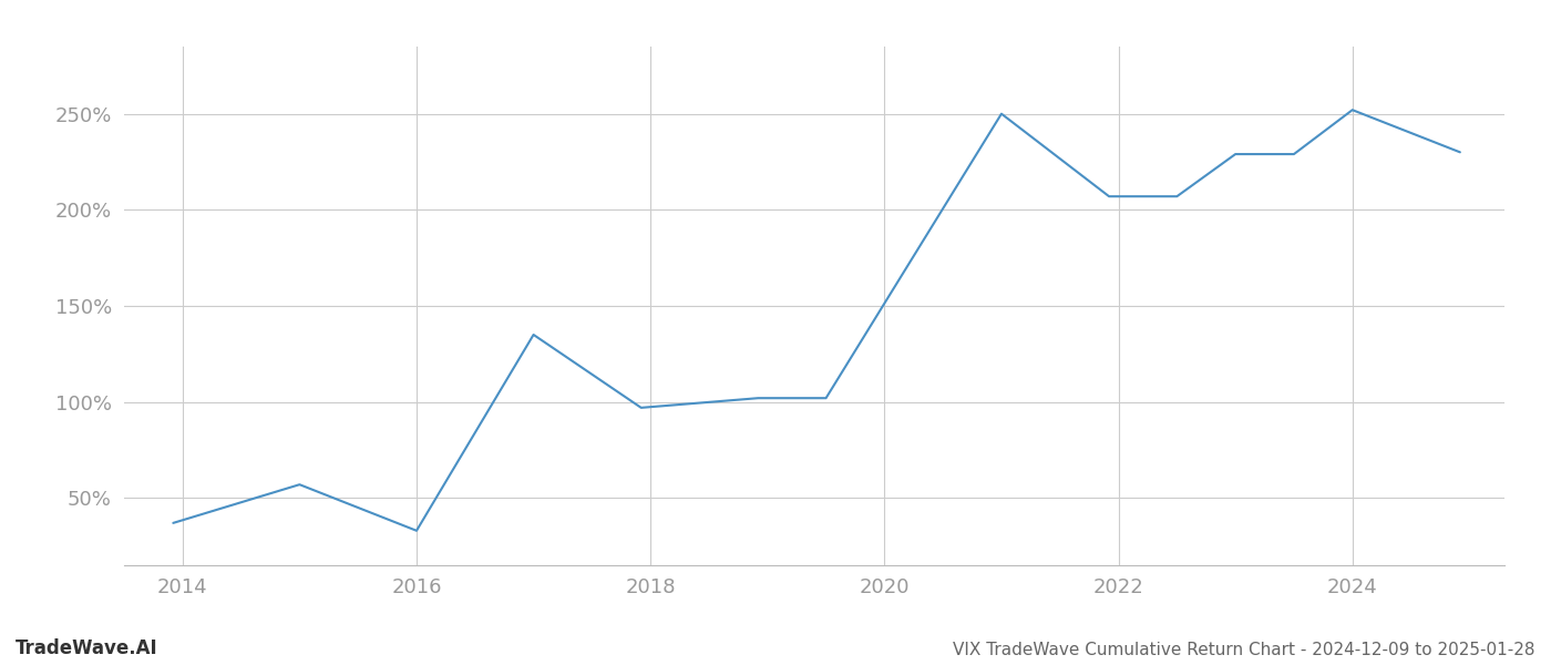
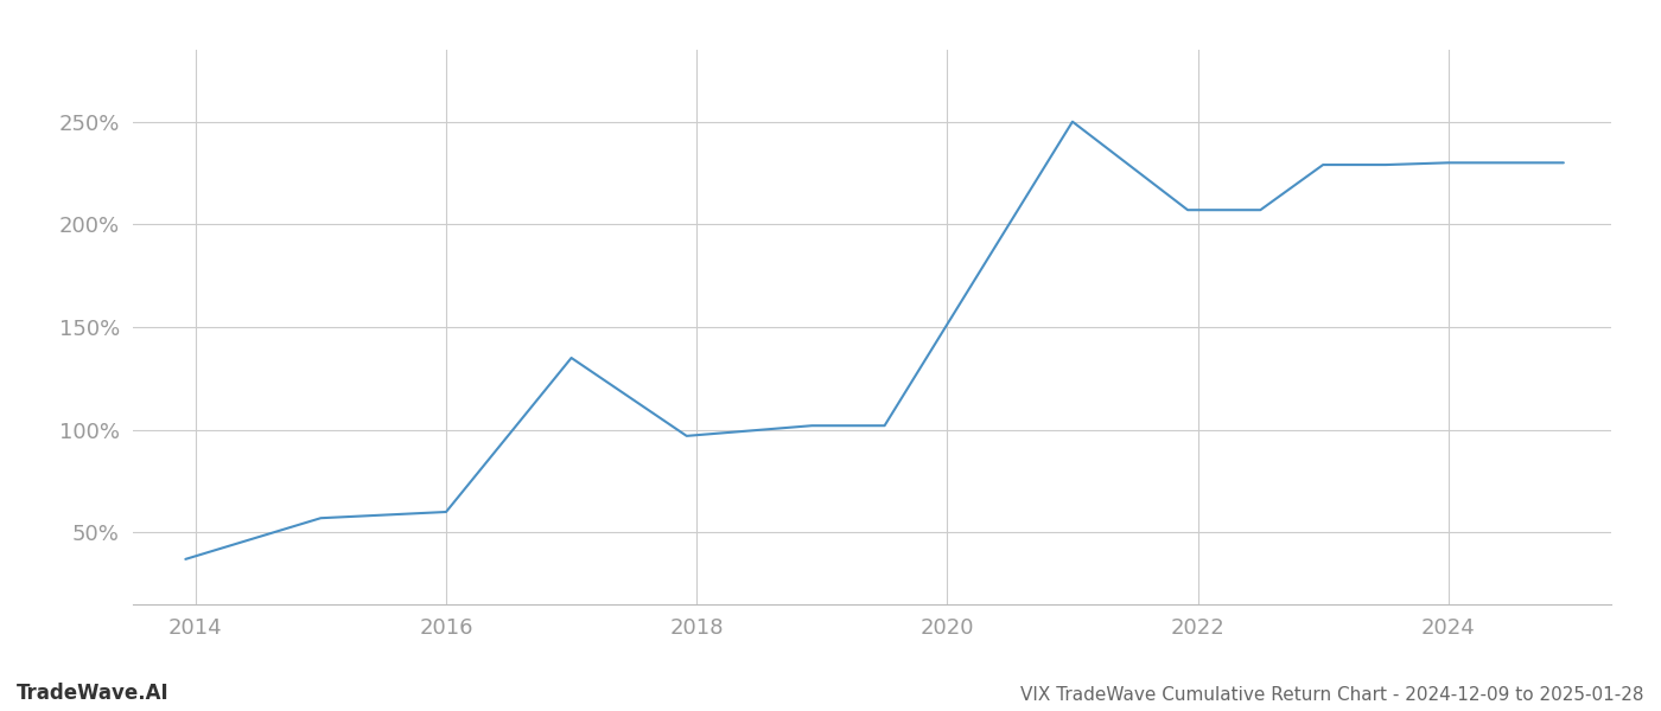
2016: 33% -> 60%
2024: 252% -> 230%
